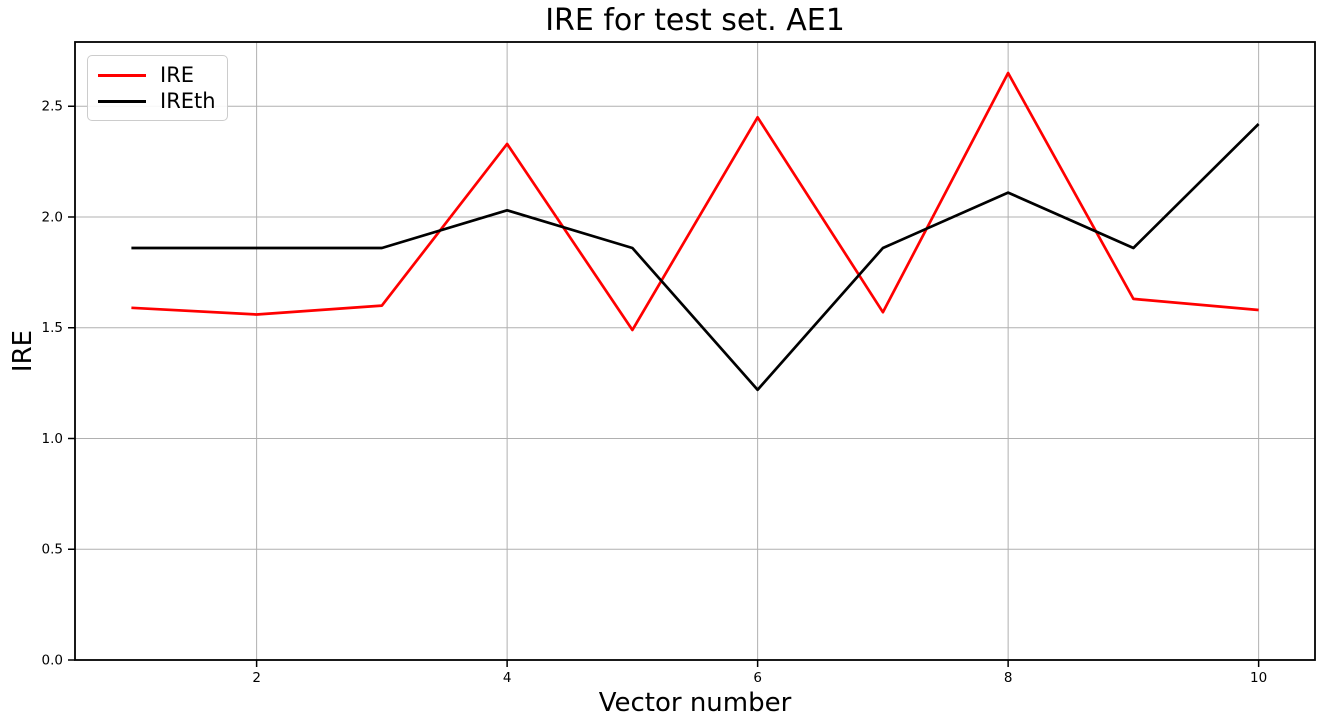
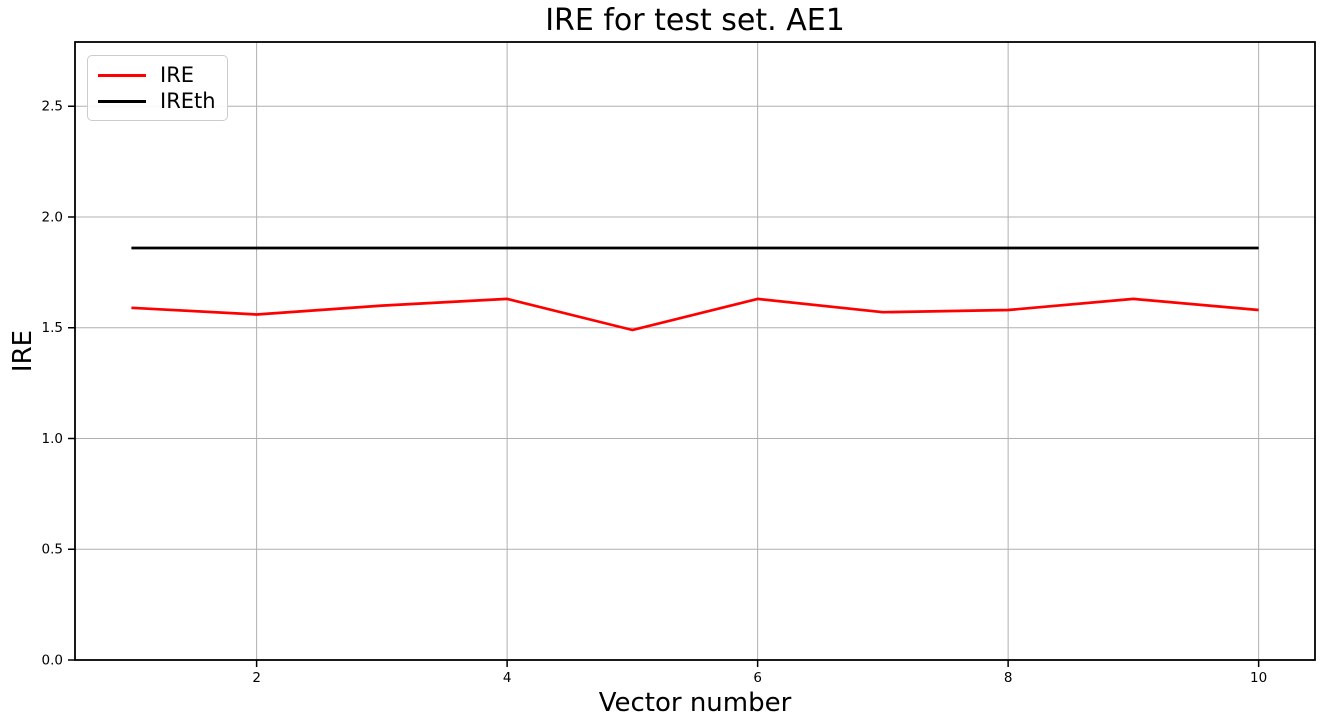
IRE/4: 2.33 -> 1.63
IREth/4: 2.03 -> 1.86
IRE/6: 2.45 -> 1.63
IREth/6: 1.22 -> 1.86
IRE/8: 2.65 -> 1.58
IREth/8: 2.11 -> 1.86
IREth/10: 2.42 -> 1.86
